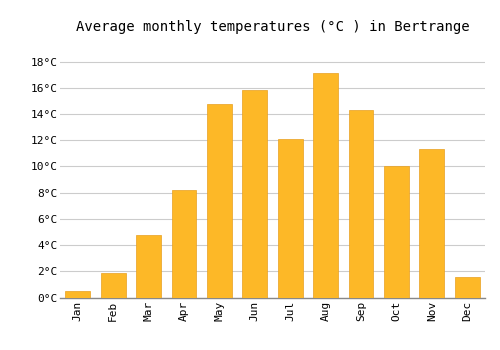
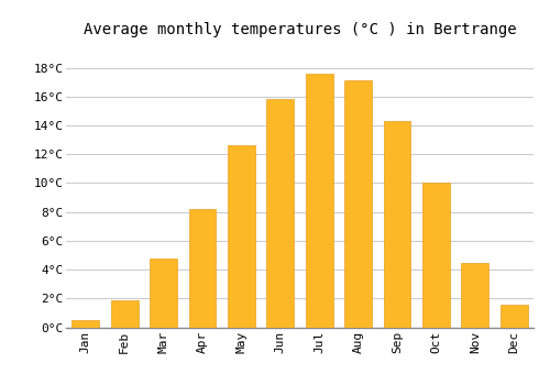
May: 14.8°C -> 12.6°C
Jul: 12.1°C -> 17.6°C
Nov: 11.3°C -> 4.5°C
